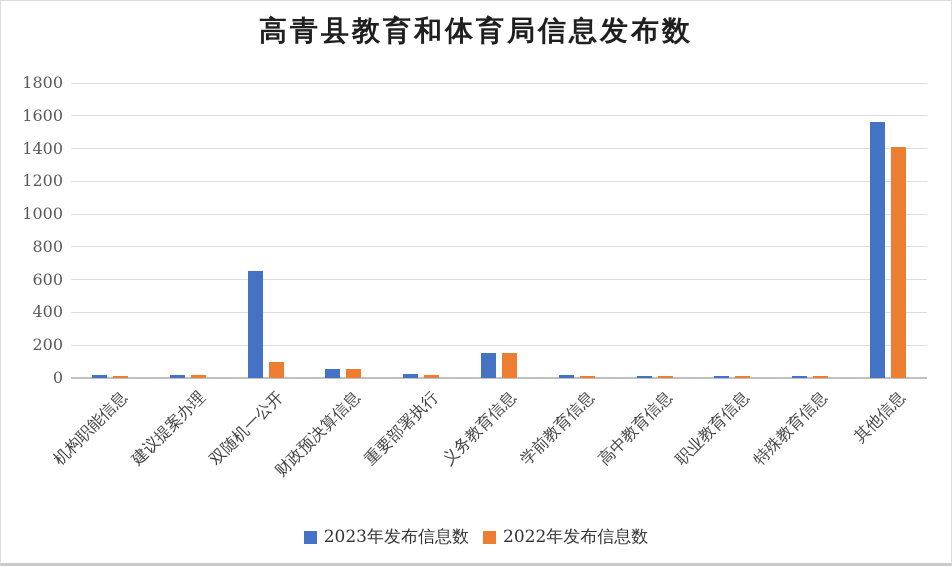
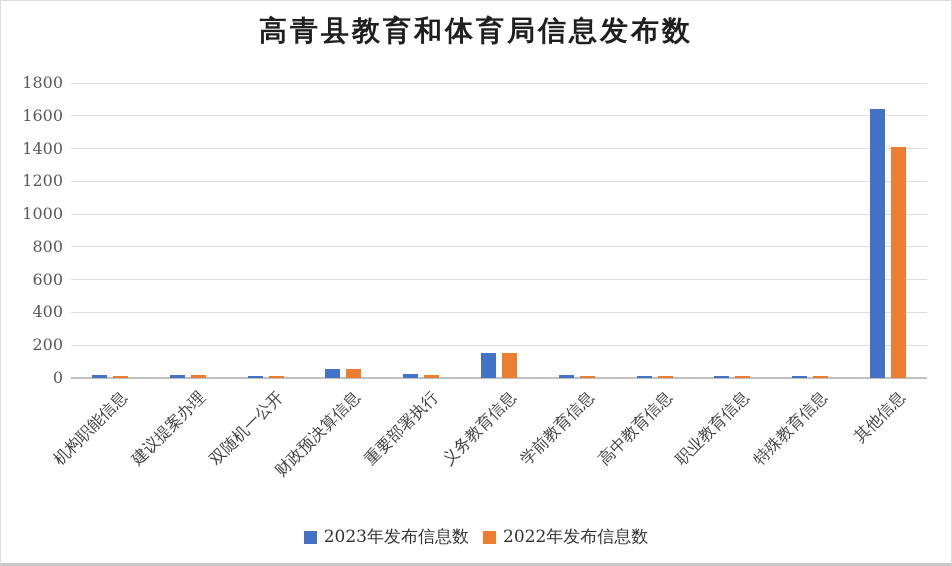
2023年发布信息数/双随机一公开: 650 -> 10
2022年发布信息数/双随机一公开: 100 -> 10
2023年发布信息数/其他信息: 1560 -> 1640
